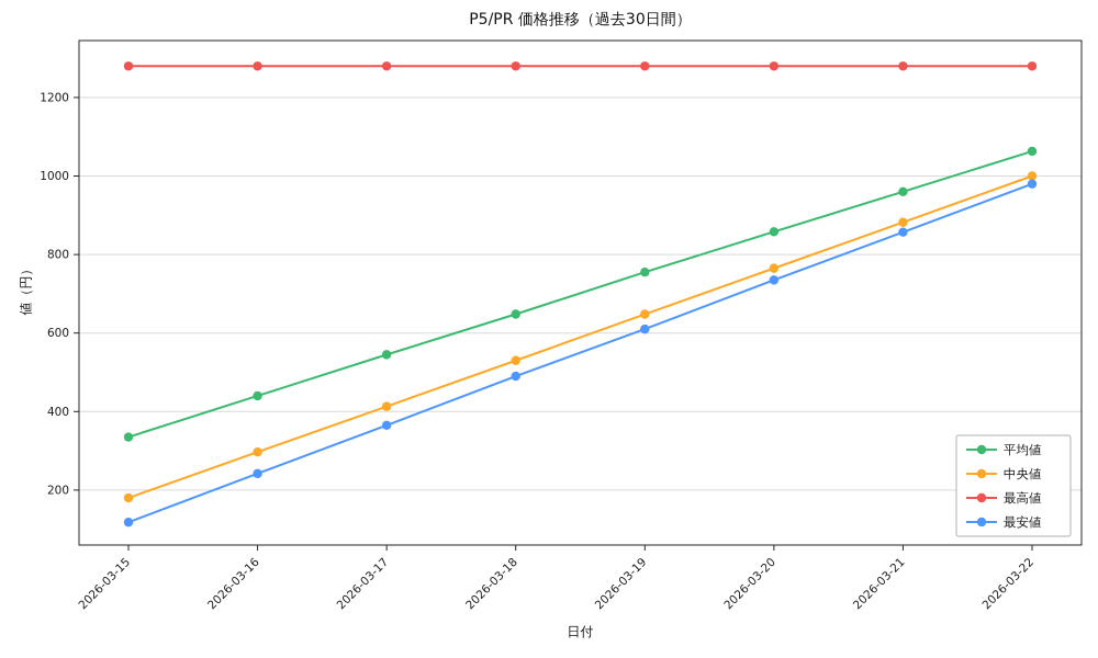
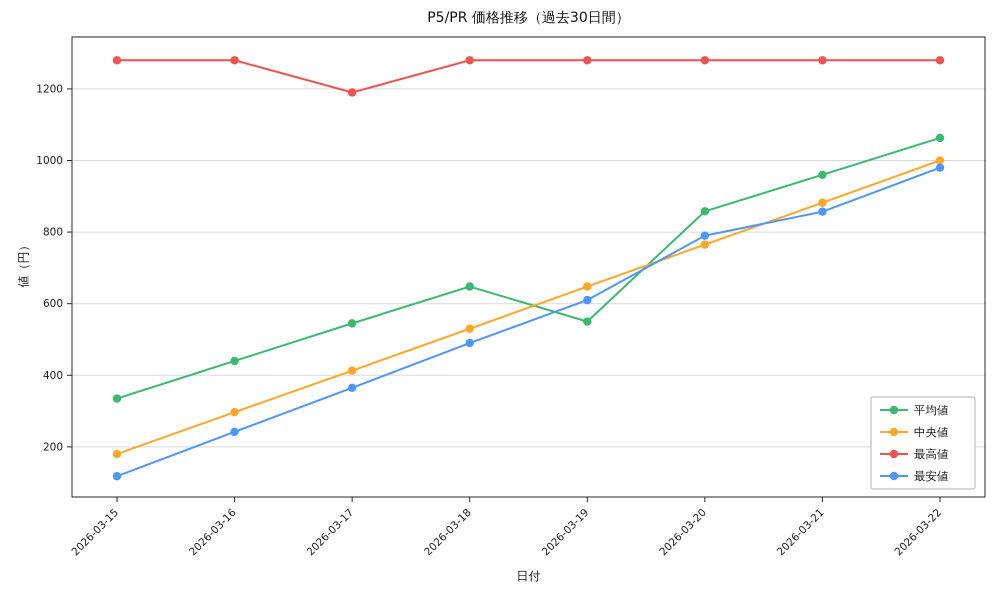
最高値/2026-03-17: 1280 -> 1190
平均値/2026-03-19: 760 -> 550
最安値/2026-03-20: 740 -> 790
